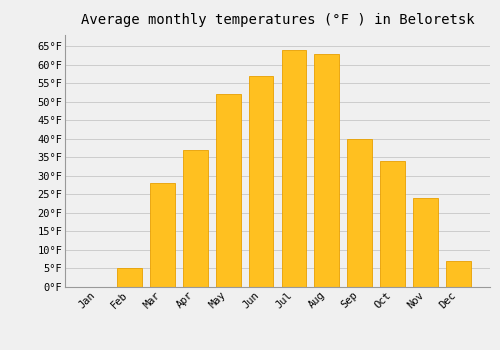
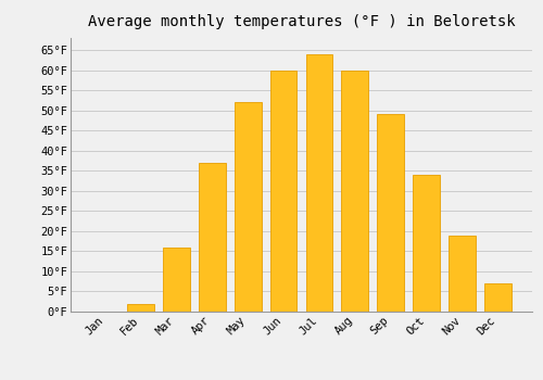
Feb: 5°F -> 2°F
Mar: 28°F -> 16°F
Jun: 57°F -> 60°F
Aug: 63°F -> 60°F
Sep: 40°F -> 49°F
Nov: 24°F -> 19°F
